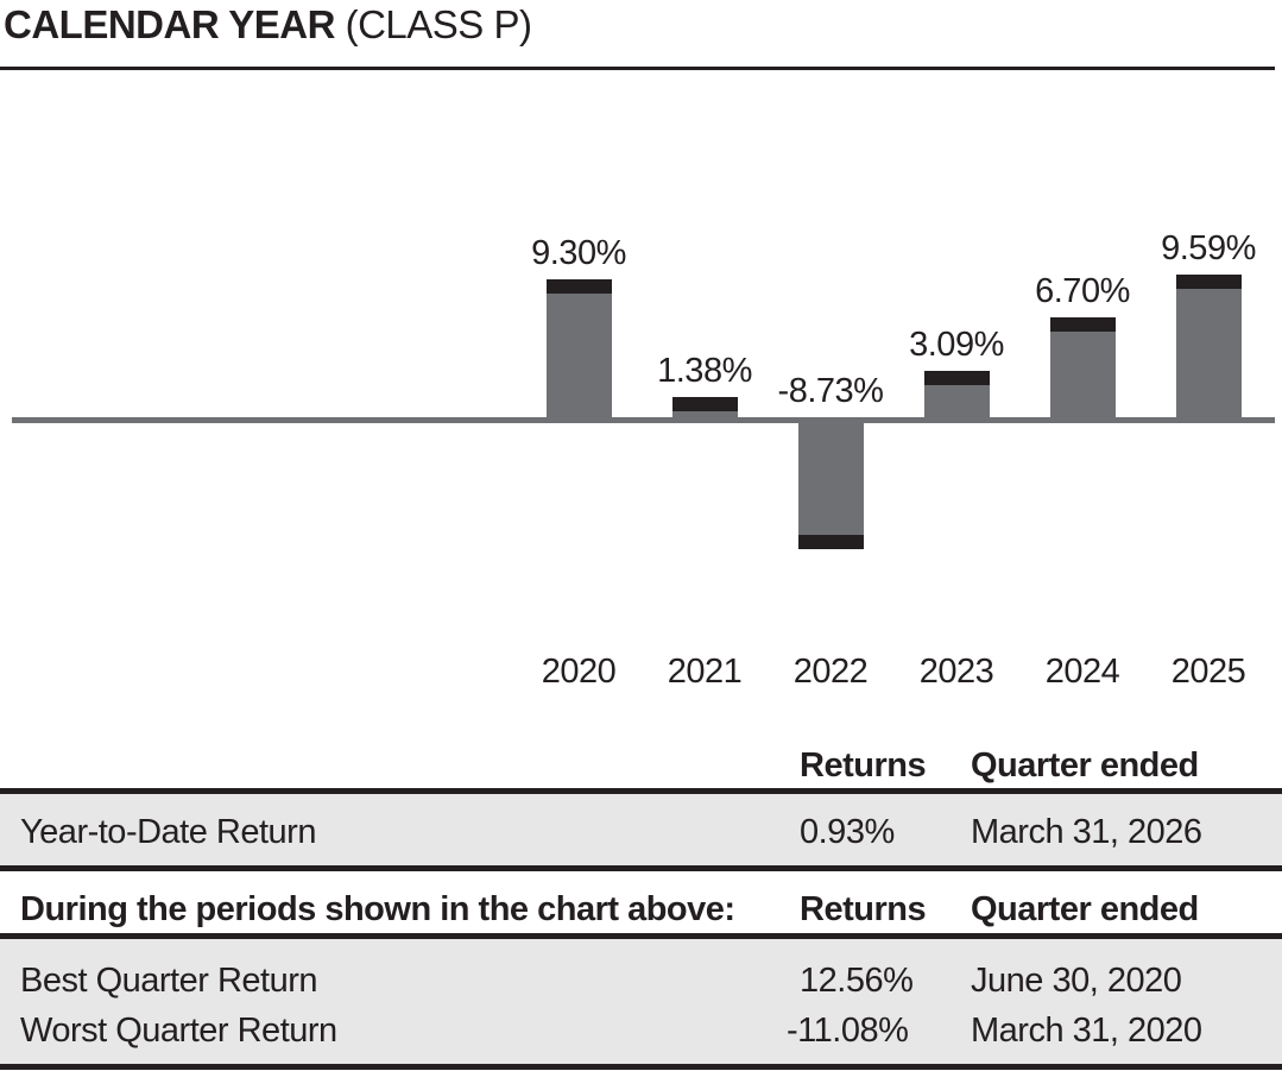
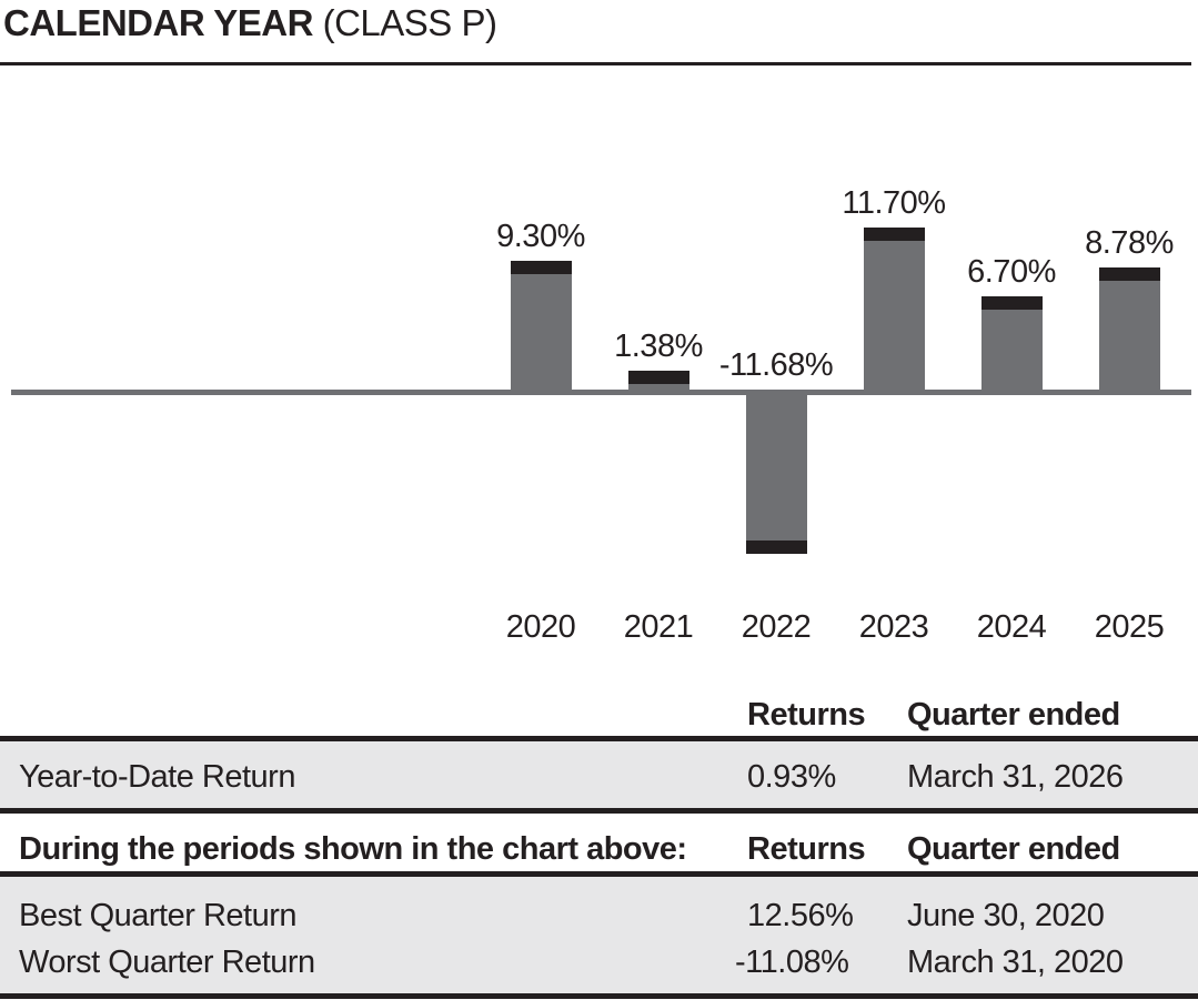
2022: -8.73% -> -11.68%
2023: 3.09% -> 11.70%
2025: 9.59% -> 8.78%
